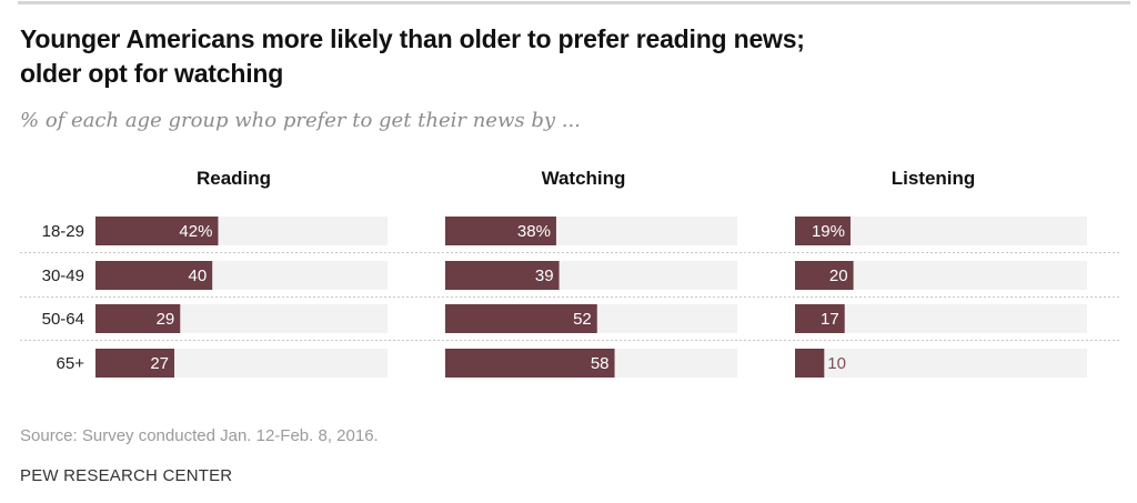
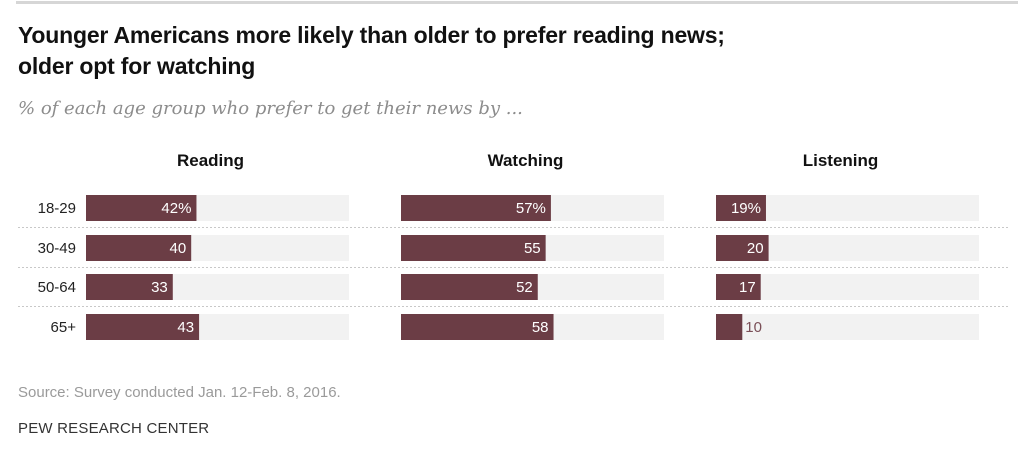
Watching/18-29: 38% -> 57%
Watching/30-49: 39 -> 55
Reading/50-64: 29 -> 33
Reading/65+: 27 -> 43
